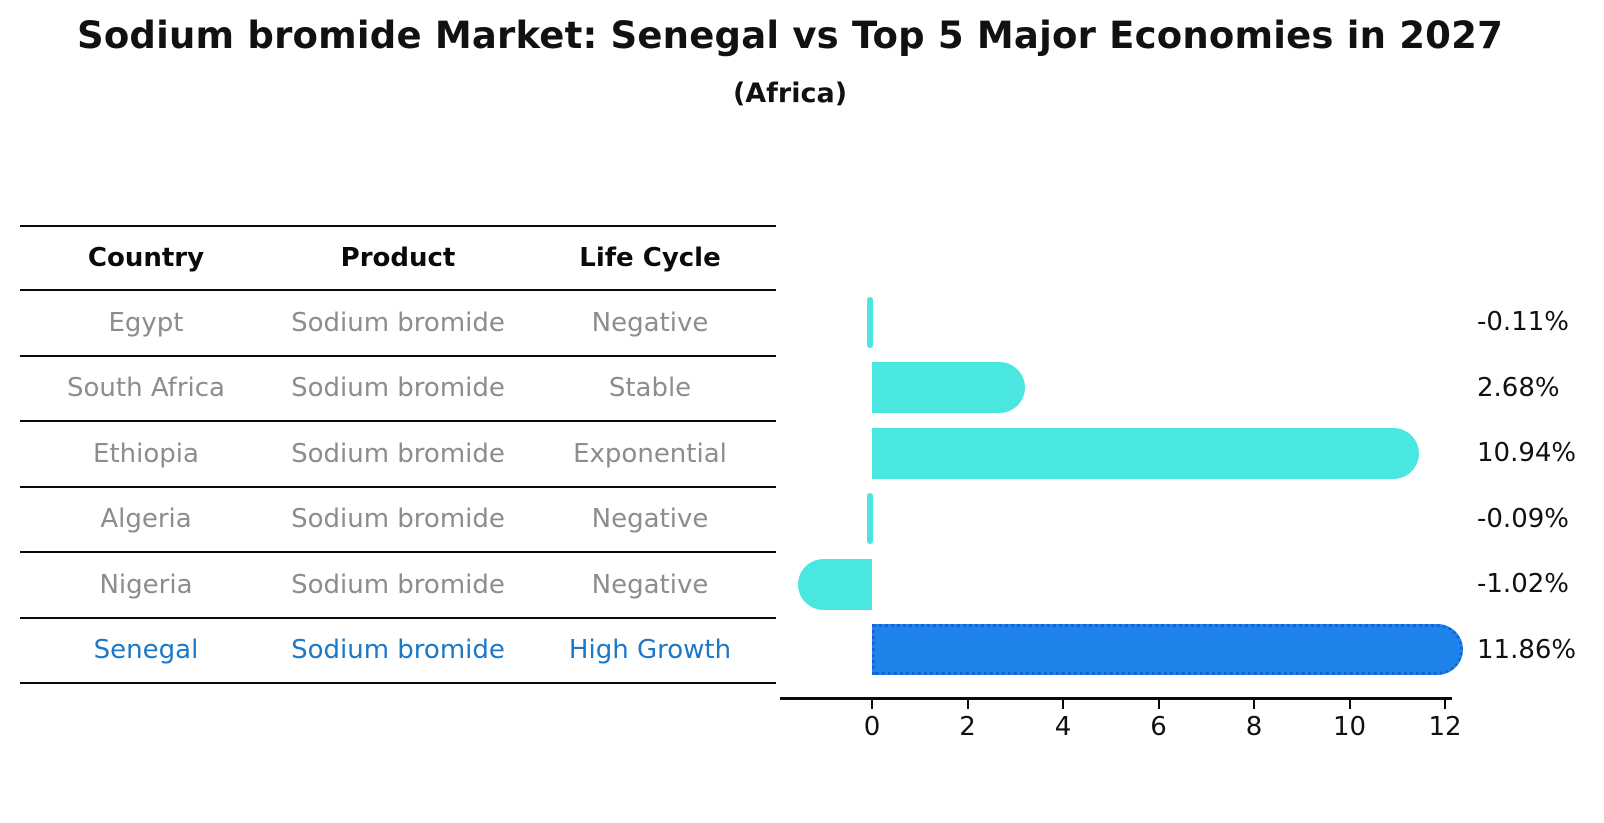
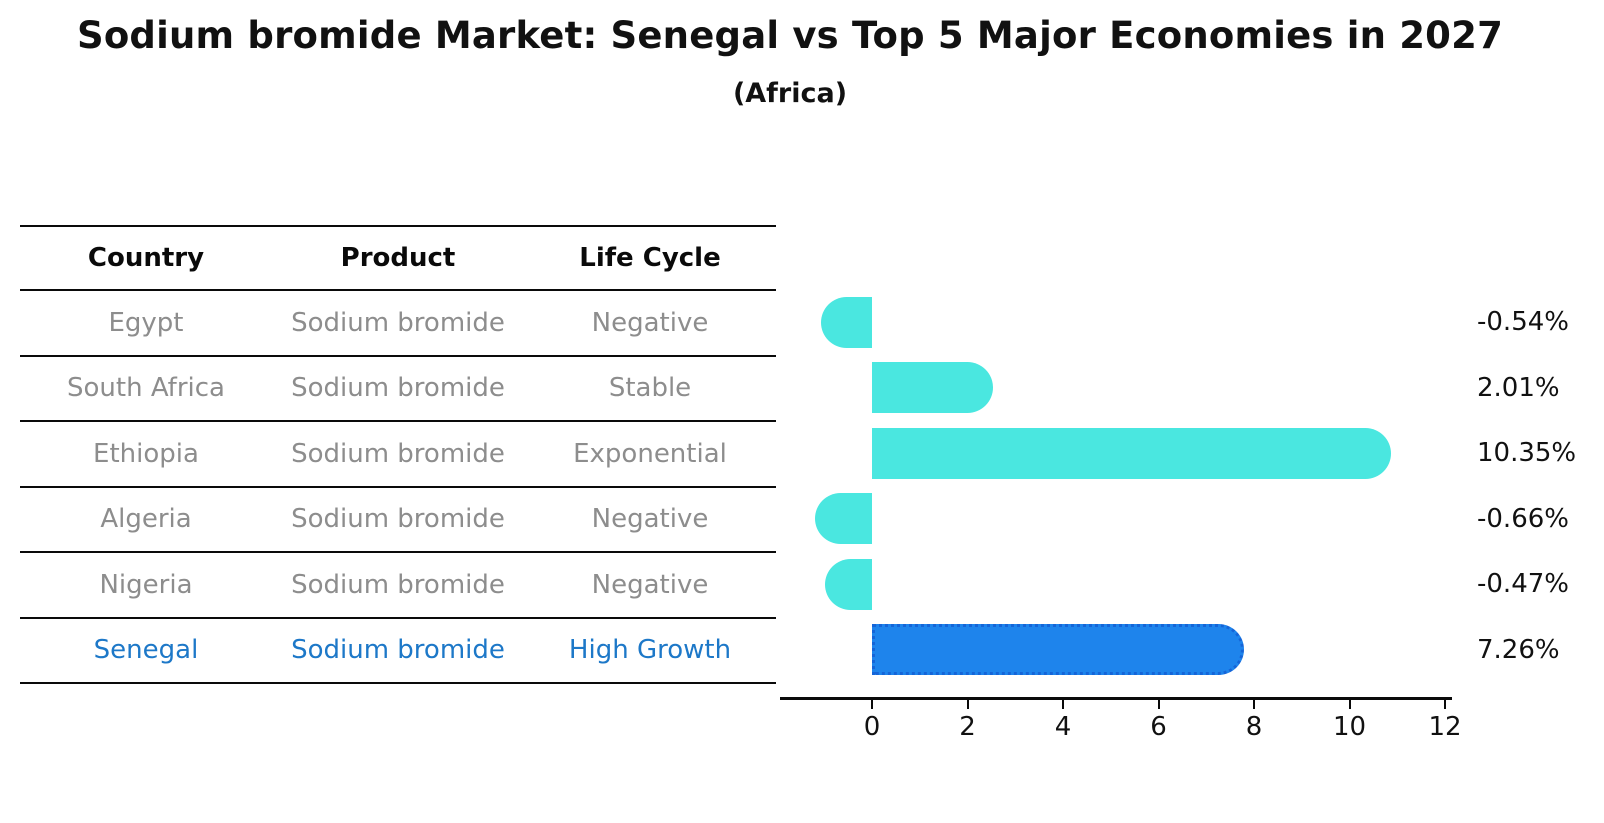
Egypt: -0.11% -> -0.54%
South Africa: 2.68% -> 2.01%
Ethiopia: 10.94% -> 10.35%
Algeria: -0.09% -> -0.66%
Nigeria: -1.02% -> -0.47%
Senegal: 11.86% -> 7.26%
